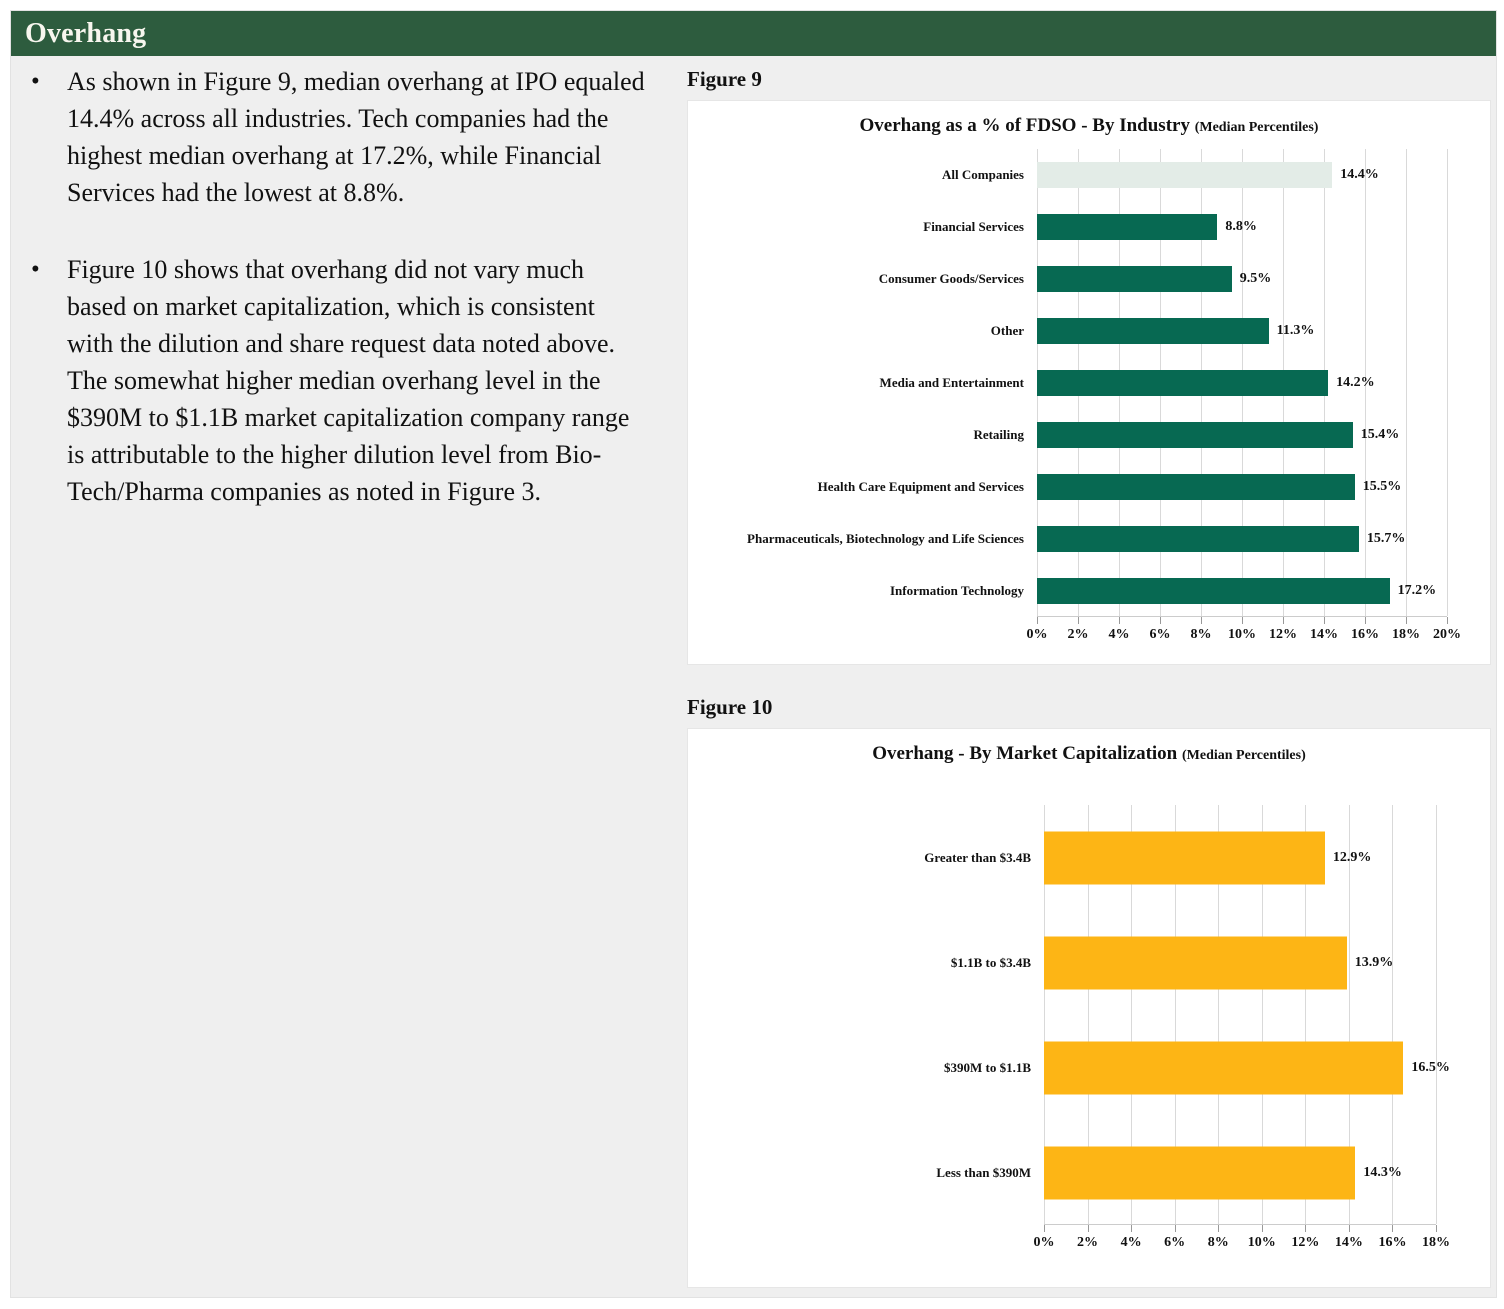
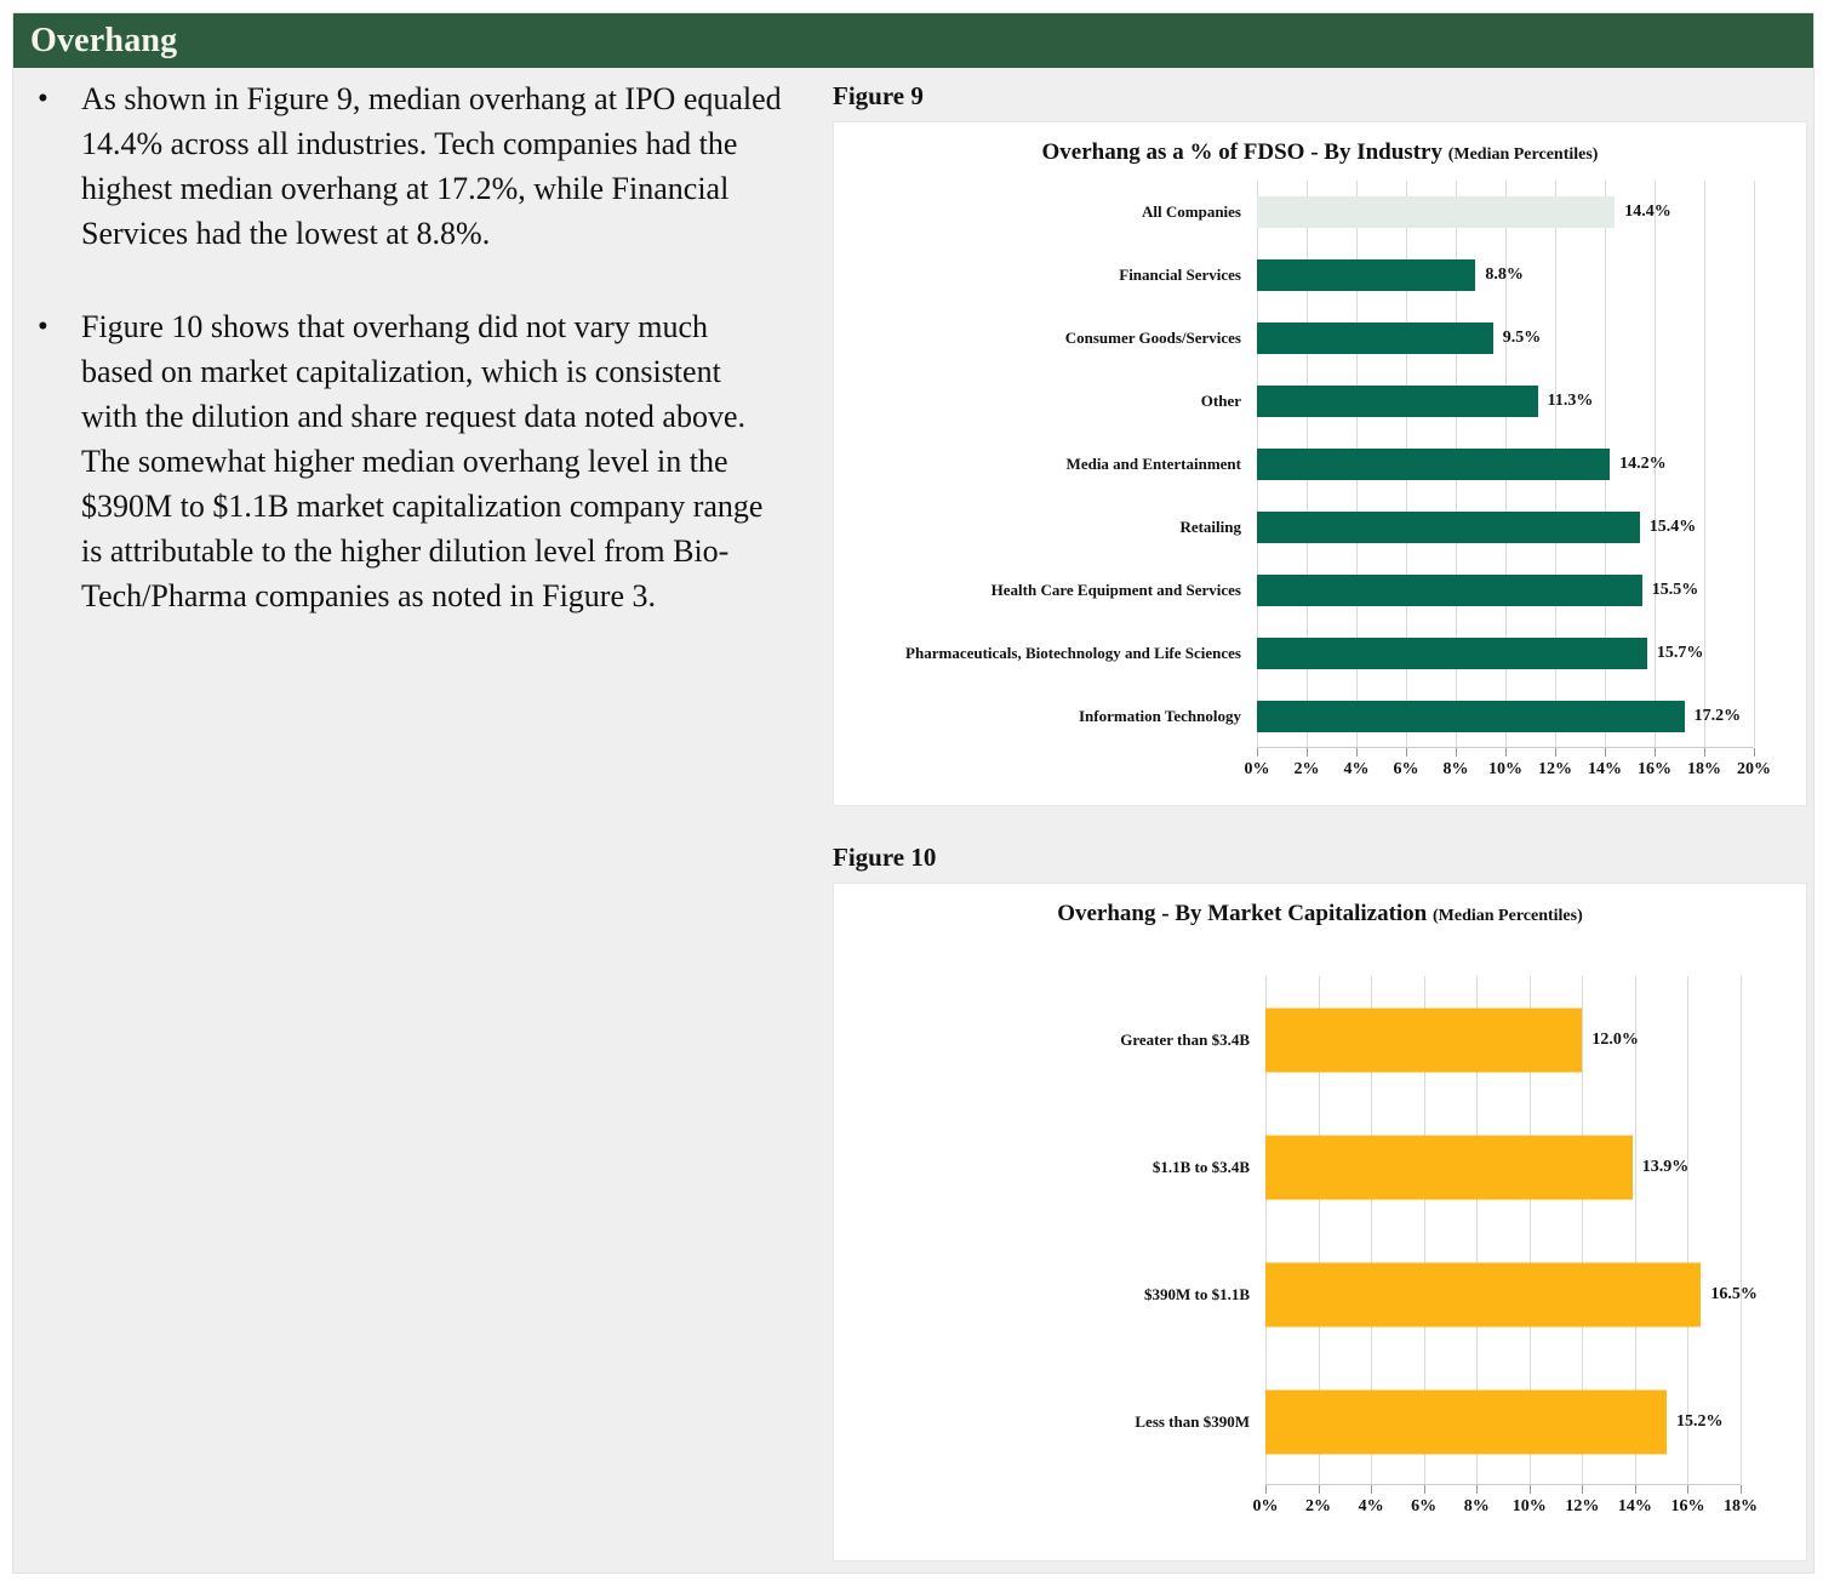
Overhang - By Market Capitalization/Greater than $3.4B: 12.9% -> 12.0%
Overhang - By Market Capitalization/Less than $390M: 14.3% -> 15.2%
